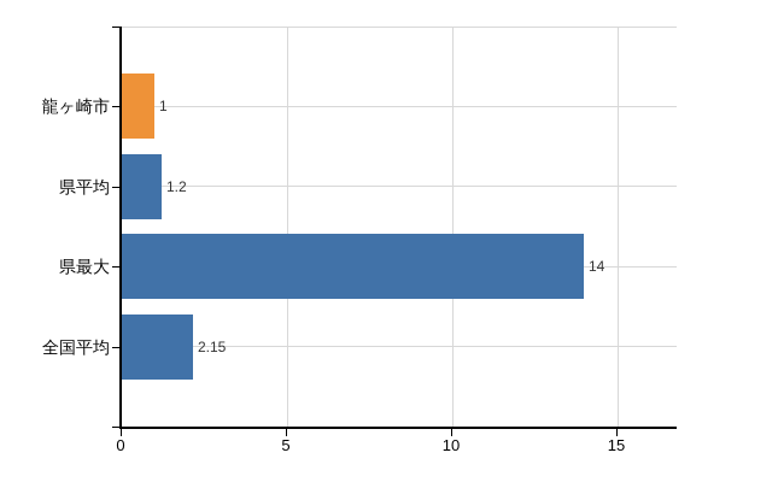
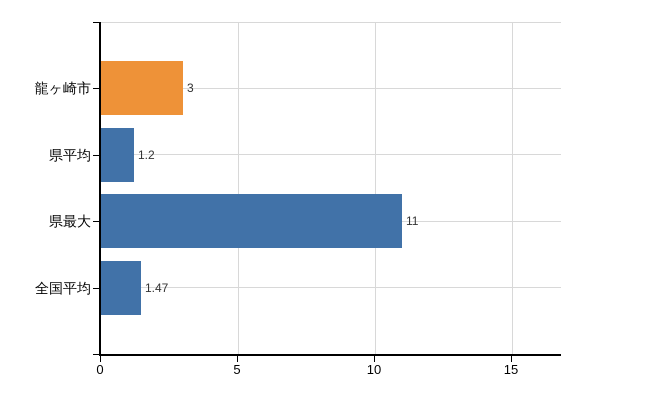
龍ヶ崎市: 1 -> 3
県最大: 14 -> 11
全国平均: 2.15 -> 1.47
